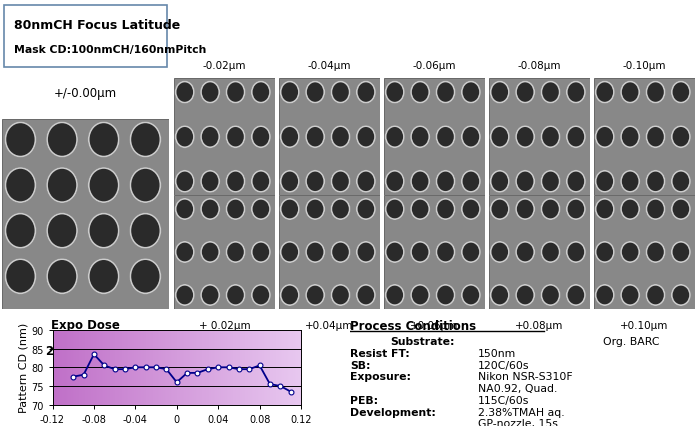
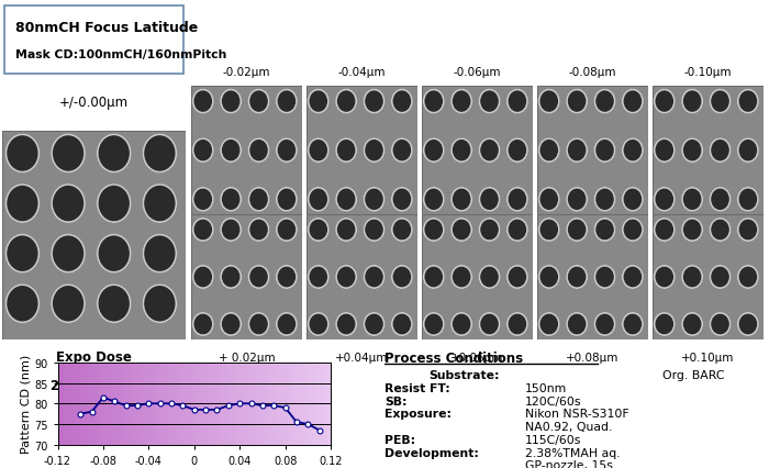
-0.08: 83.5 -> 81.5
0: 76.0 -> 78.5
0.08: 80.5 -> 79.0
